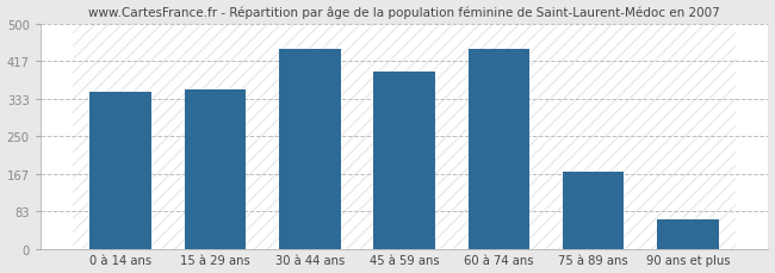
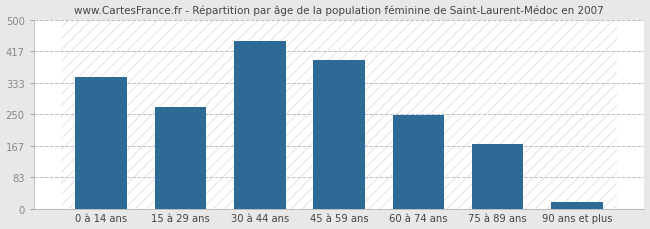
15 à 29 ans: 355 -> 270
60 à 74 ans: 445 -> 248
90 ans et plus: 65 -> 18
